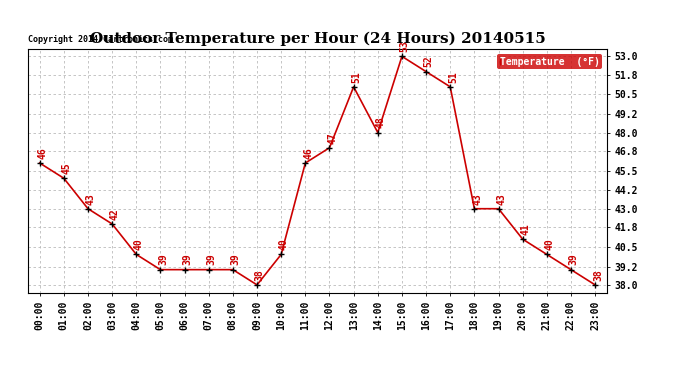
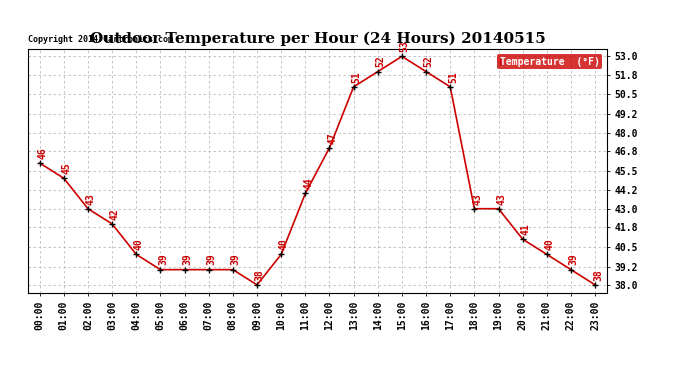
11:00: 46 -> 44
14:00: 48 -> 52
